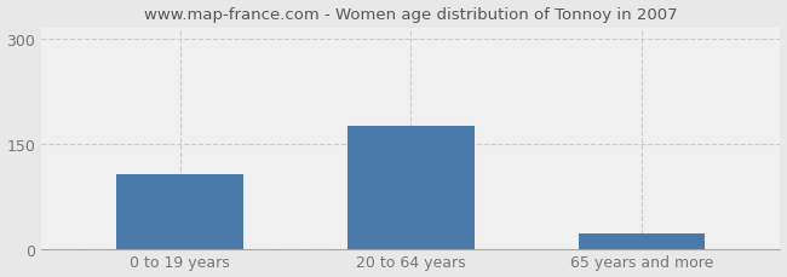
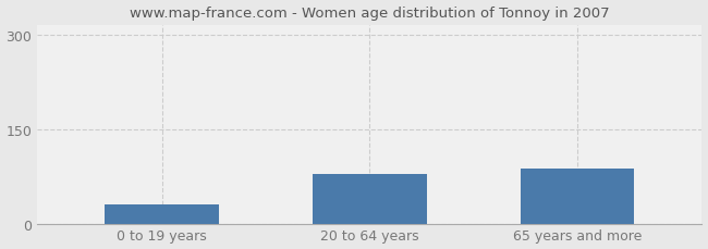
0 to 19 years: 107 -> 30
20 to 64 years: 175 -> 78
65 years and more: 21 -> 88
